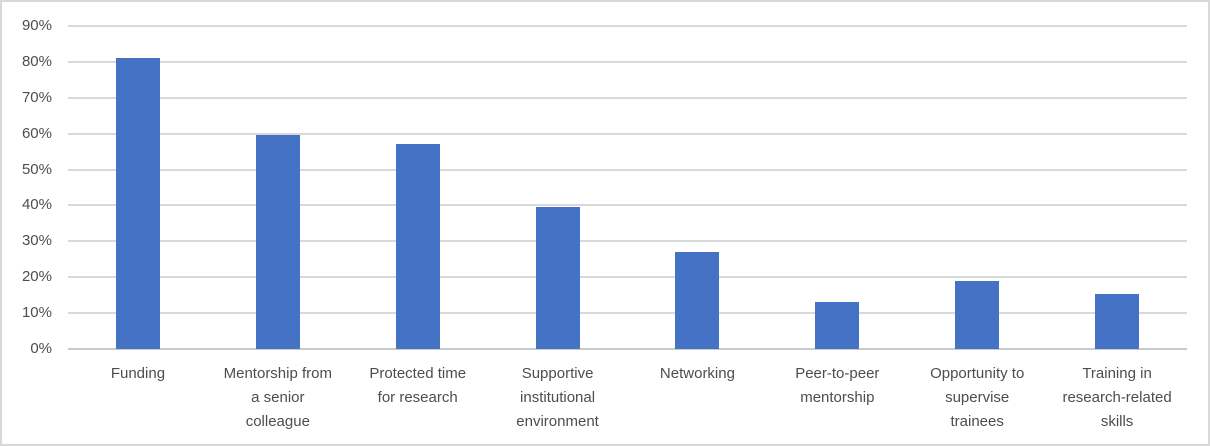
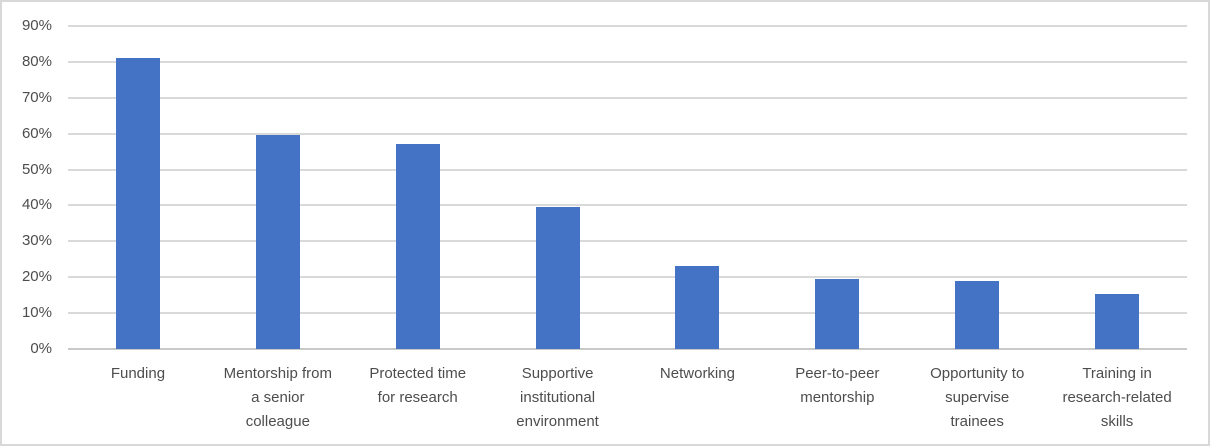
Networking: 27% -> 23%
Peer-to-peer mentorship: 13% -> 20%
